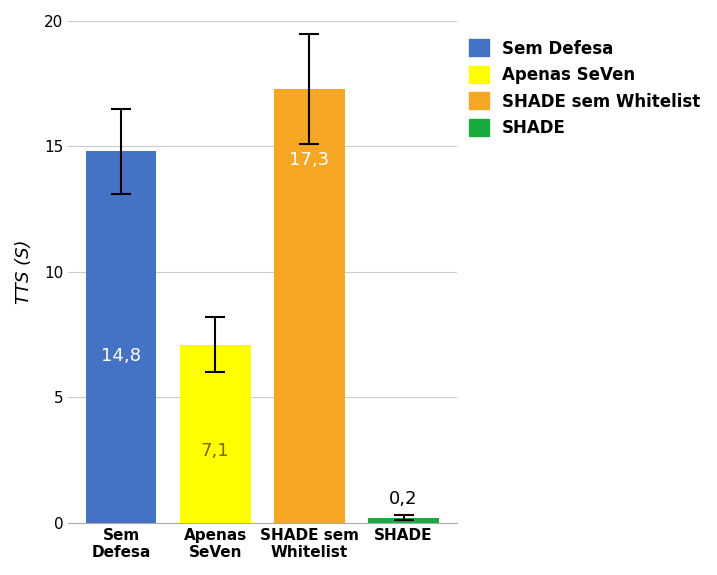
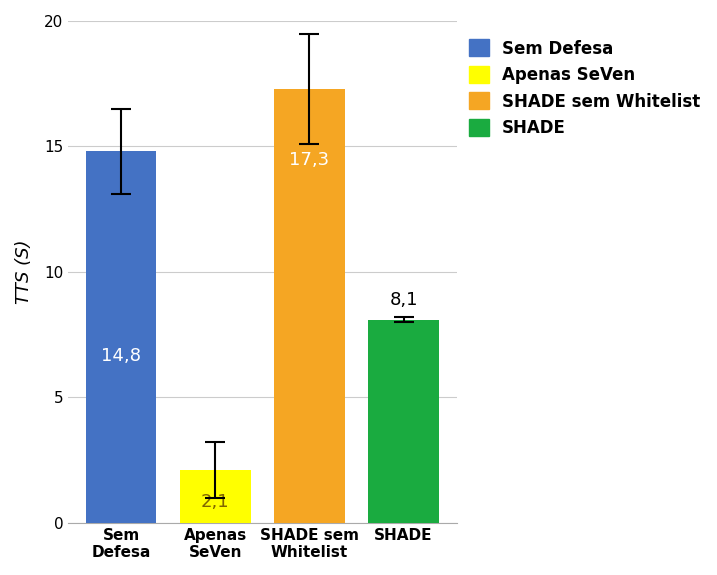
Apenas SeVen: 7,1 -> 2,1
SHADE: 0,2 -> 8,1
